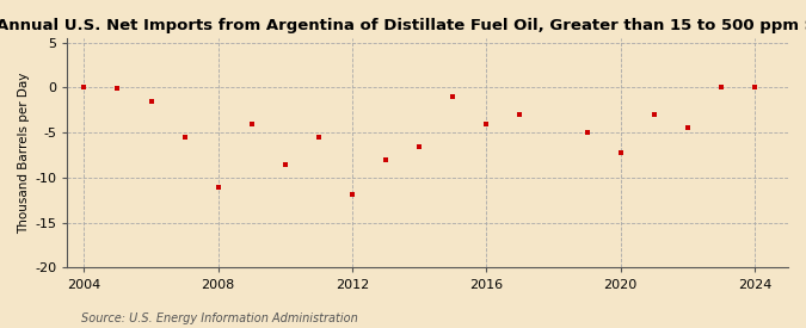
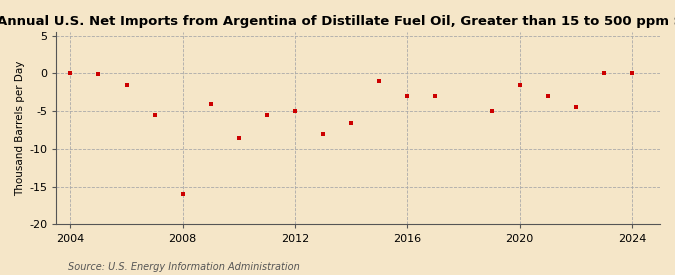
2008: -11.0 -> -16.0
2012: -11.8 -> -5.0
2016: -4.0 -> -3.0
2020: -7.2 -> -1.5
